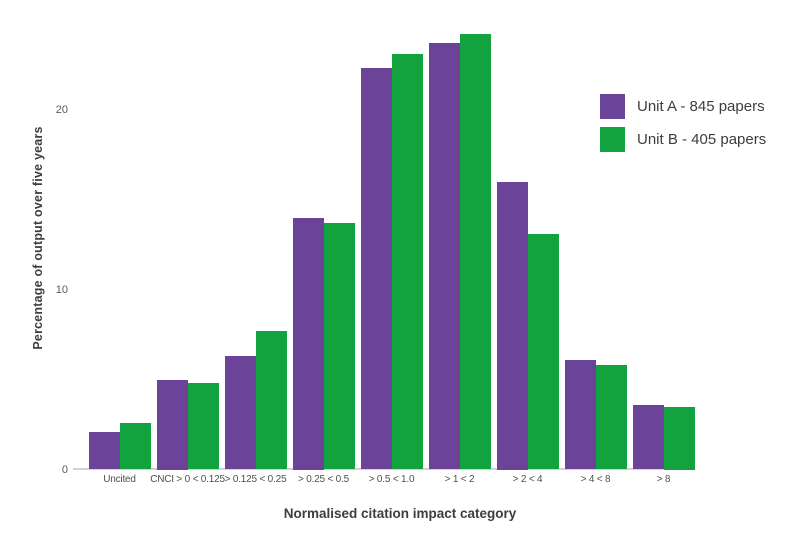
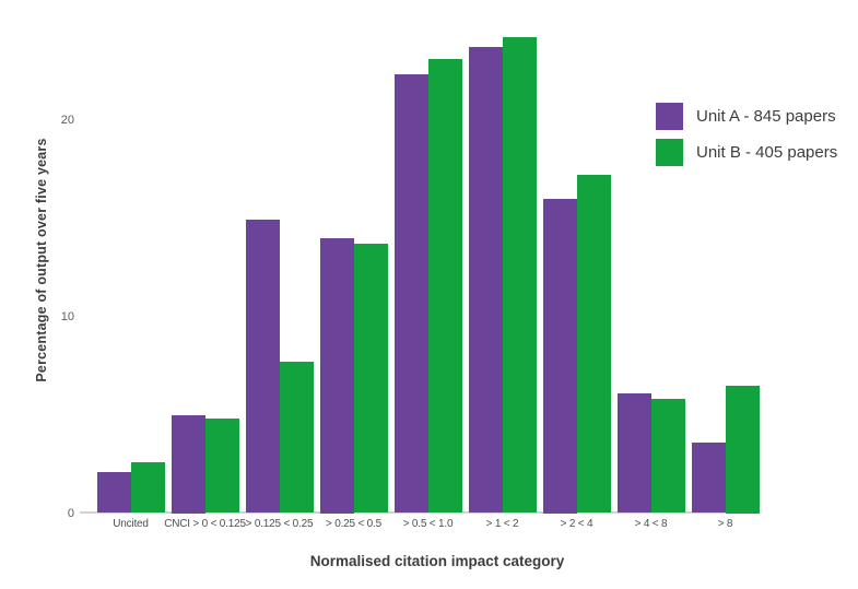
Unit A - 845 papers/> 0.125 < 0.25: 6.3 -> 14.9
Unit B - 405 papers/> 2 < 4: 13.1 -> 17.2
Unit B - 405 papers/> 8: 3.5 -> 6.5
